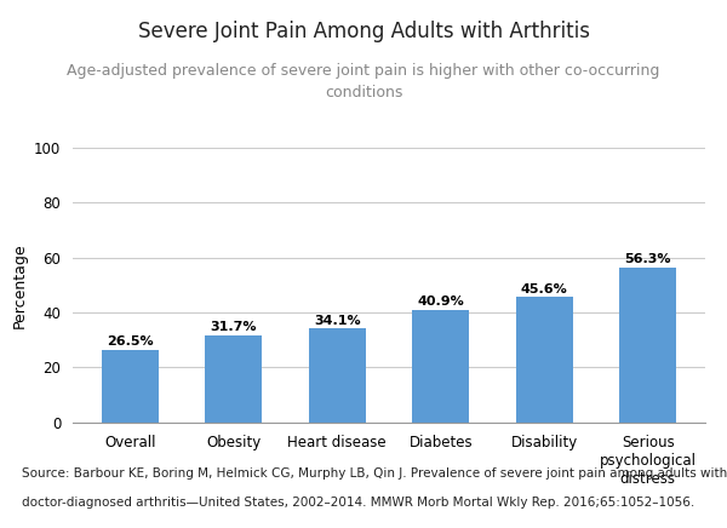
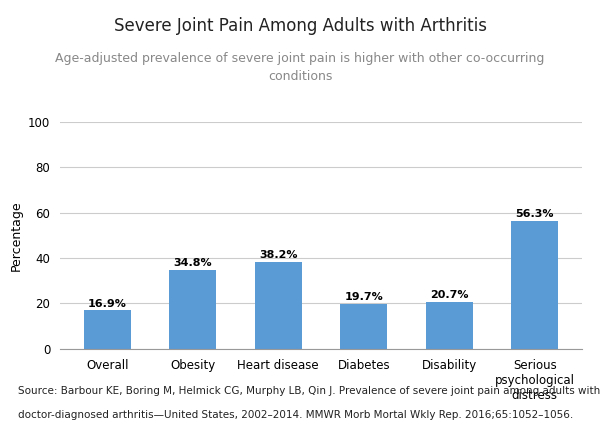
Overall: 26.5% -> 16.9%
Obesity: 31.7% -> 34.8%
Heart disease: 34.1% -> 38.2%
Diabetes: 40.9% -> 19.7%
Disability: 45.6% -> 20.7%
